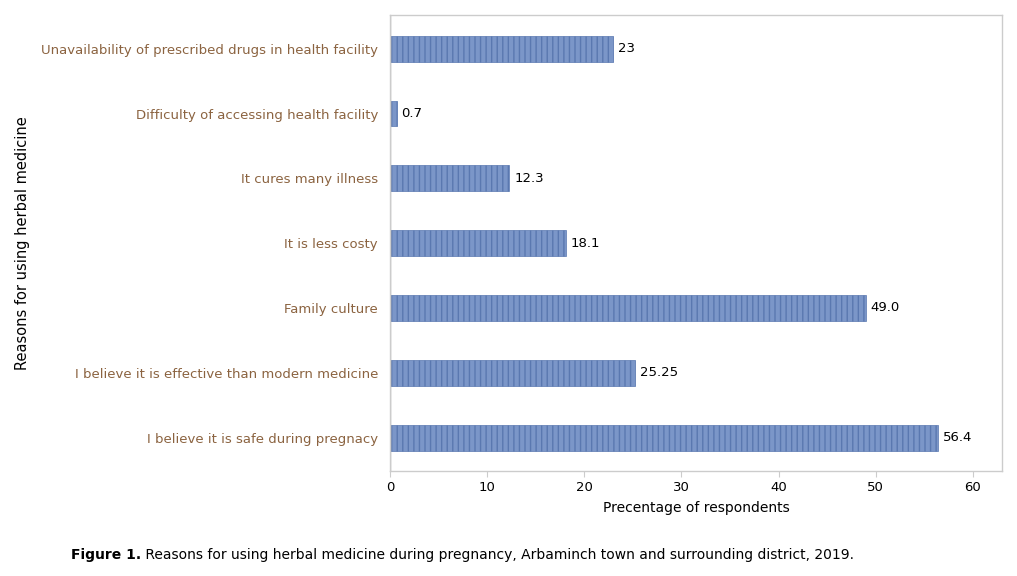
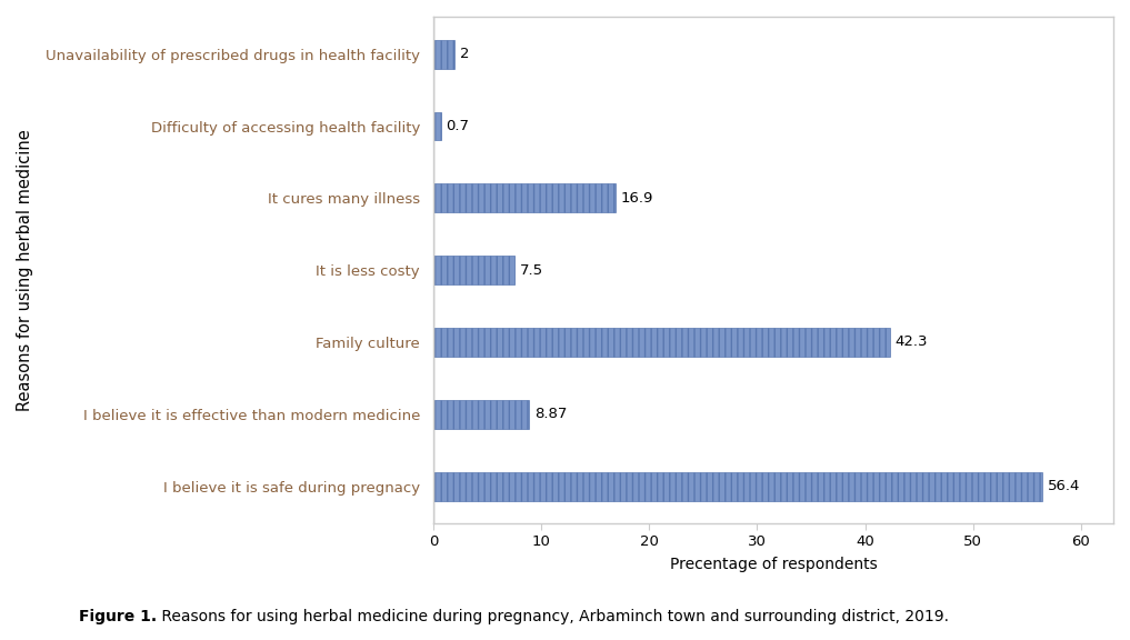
Unavailability of prescribed drugs in health facility: 23 -> 2
It cures many illness: 12.3 -> 16.9
It is less costy: 18.1 -> 7.5
Family culture: 49.0 -> 42.3
I believe it is effective than modern medicine: 25.25 -> 8.87
